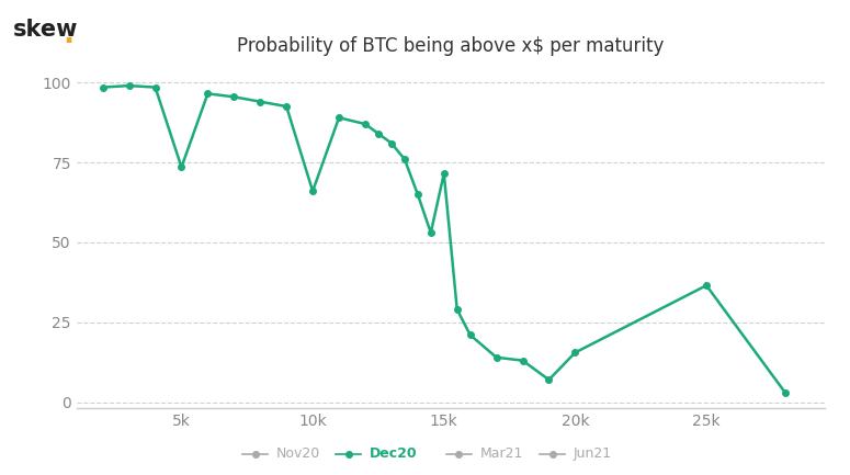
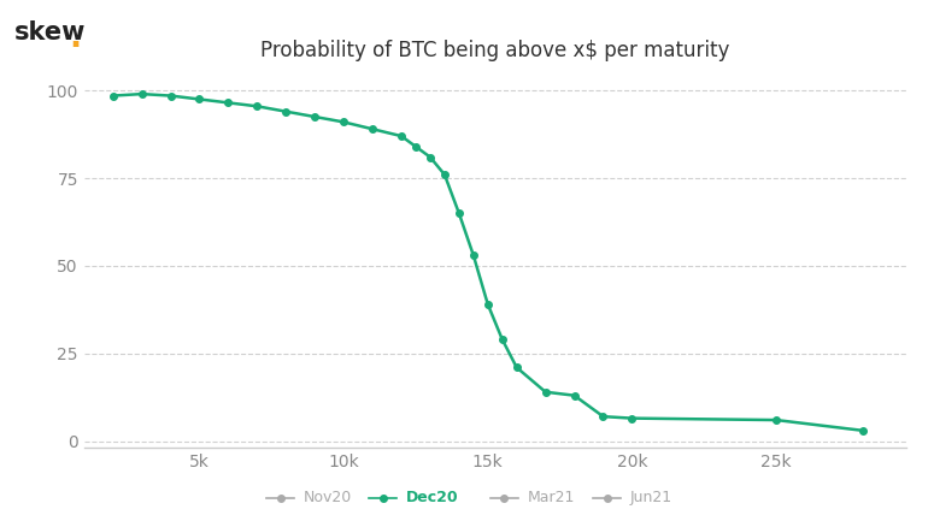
5k: 73.5 -> 97.5
10k: 66.0 -> 91.0
15k: 71.5 -> 39.0
20k: 15.5 -> 6.5
25k: 36.5 -> 6.0
